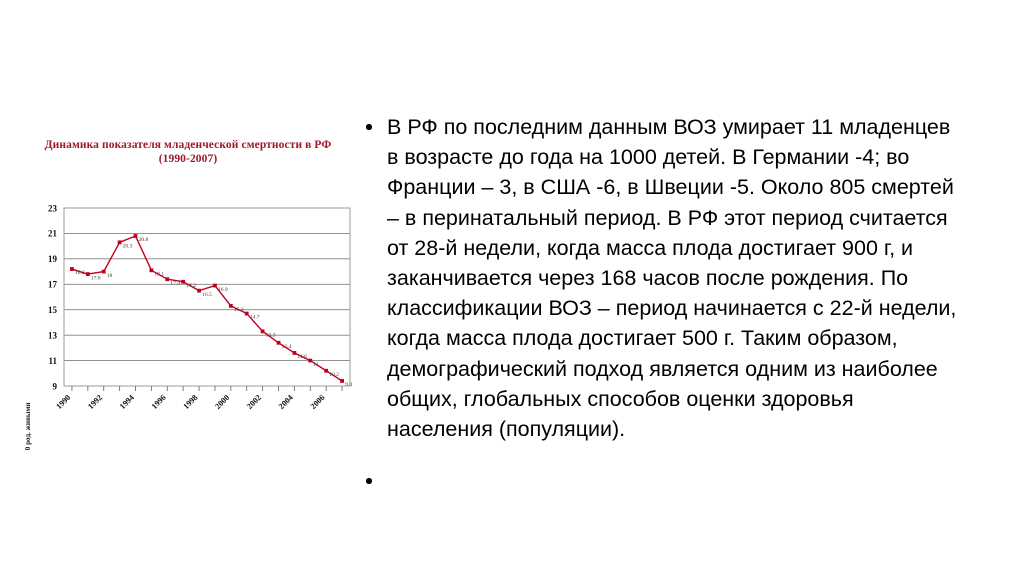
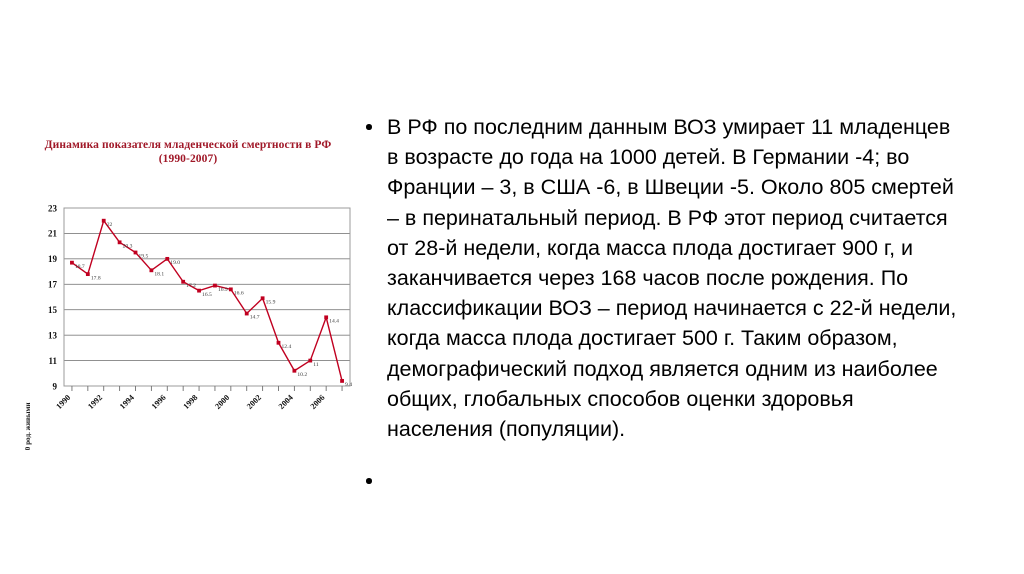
1990: 18.2 -> 18.7
1992: 18 -> 22
1994: 20.8 -> 19.5
1996: 17.4 -> 19.0
2000: 15.3 -> 16.6
2002: 13.3 -> 15.9
2004: 11.6 -> 10.2
2006: 10.2 -> 14.4
